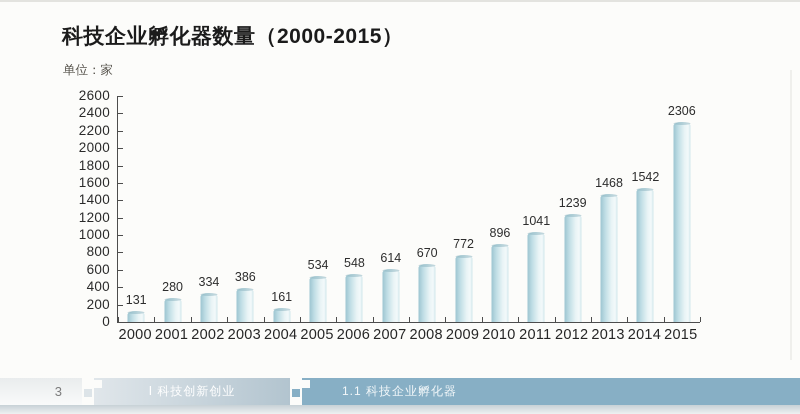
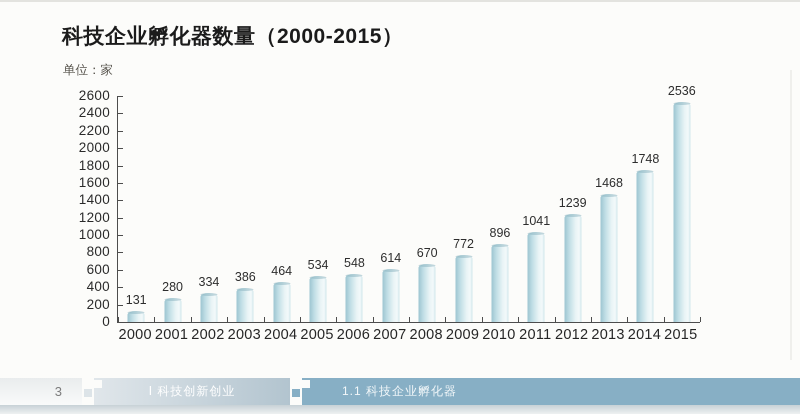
2004: 161 -> 464
2014: 1542 -> 1748
2015: 2306 -> 2536
